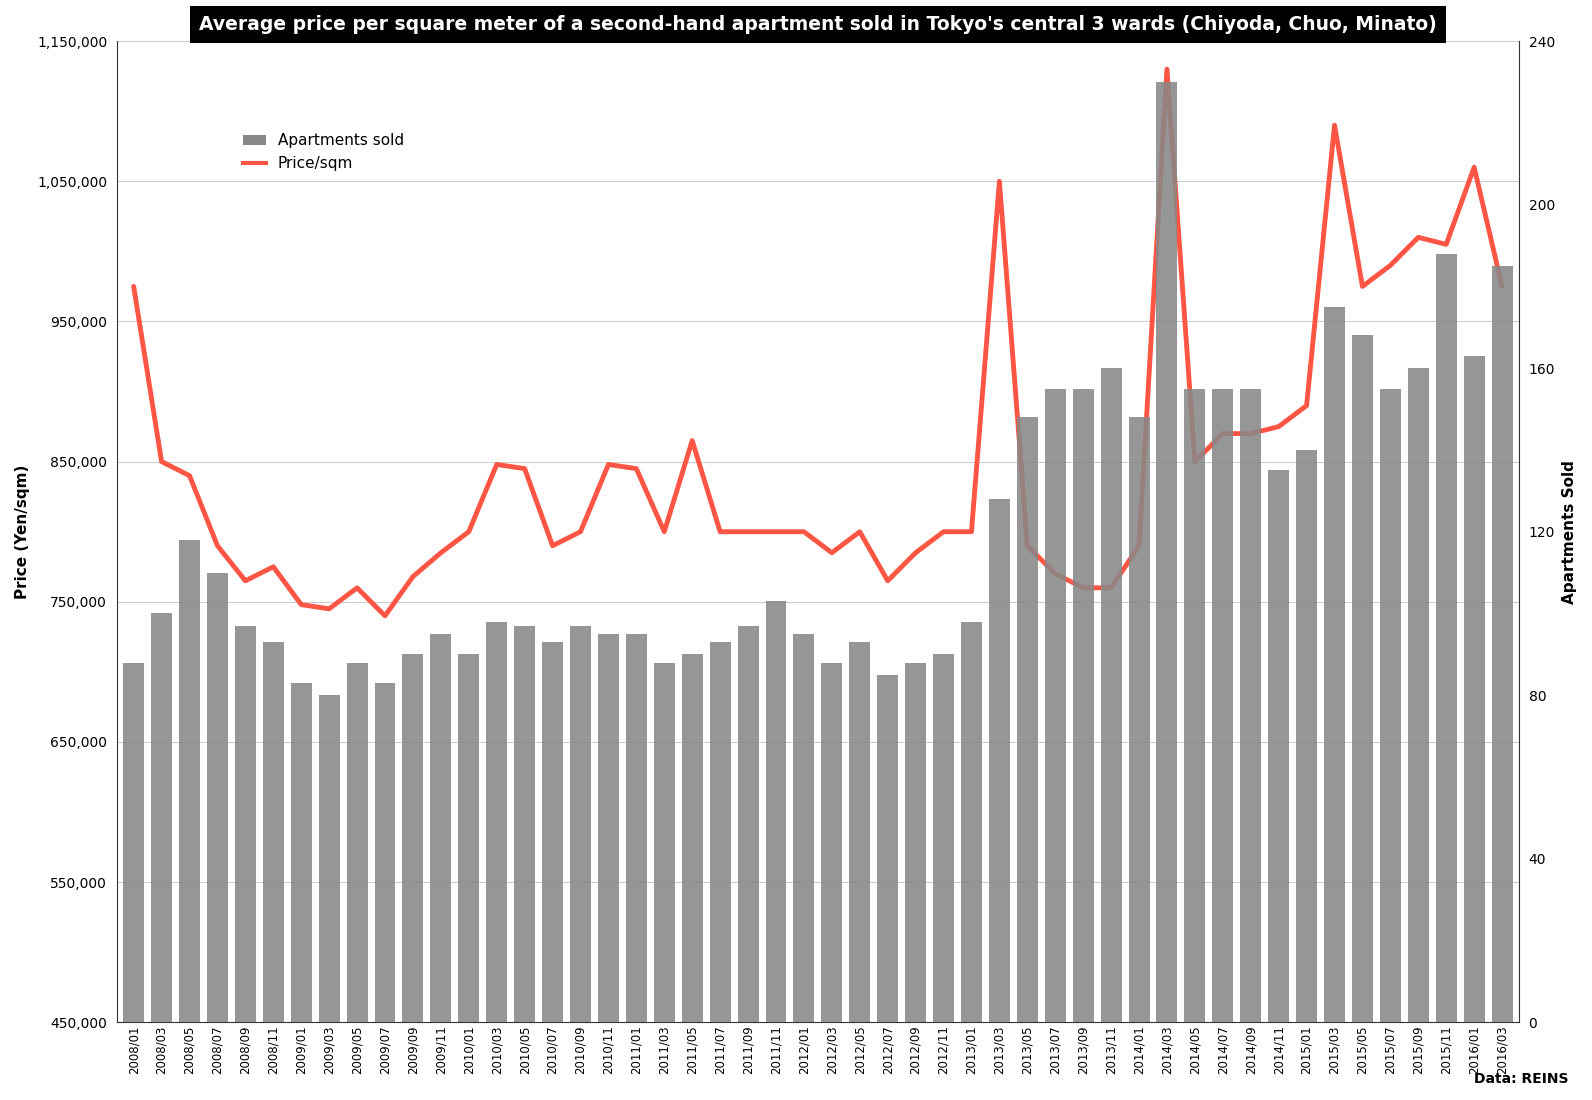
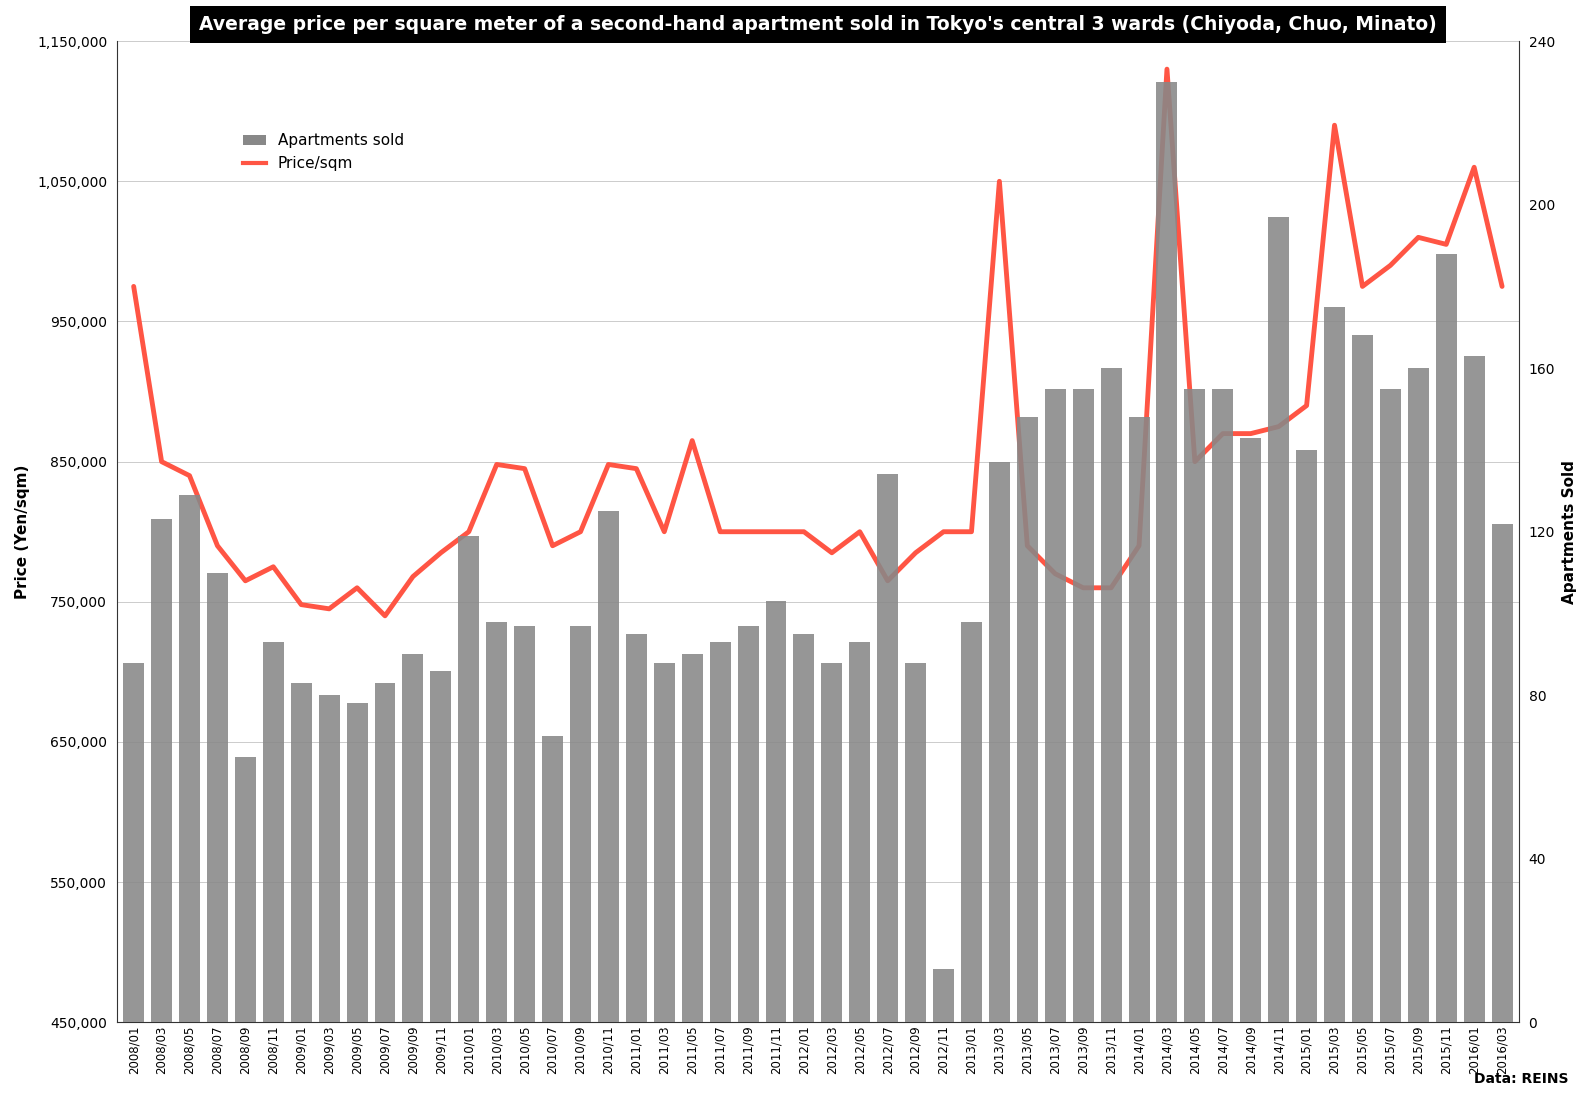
Apartments sold/2008/03: 100 -> 123
Apartments sold/2008/05: 118 -> 129
Apartments sold/2008/09: 97 -> 65
Apartments sold/2009/05: 88 -> 78
Apartments sold/2009/11: 95 -> 86
Apartments sold/2010/01: 90 -> 119
Apartments sold/2010/07: 93 -> 70
Apartments sold/2010/11: 95 -> 125
Apartments sold/2012/07: 85 -> 134
Apartments sold/2012/11: 90 -> 13
Apartments sold/2013/03: 128 -> 137
Apartments sold/2014/09: 155 -> 143
Apartments sold/2014/11: 135 -> 197
Apartments sold/2016/03: 185 -> 122
